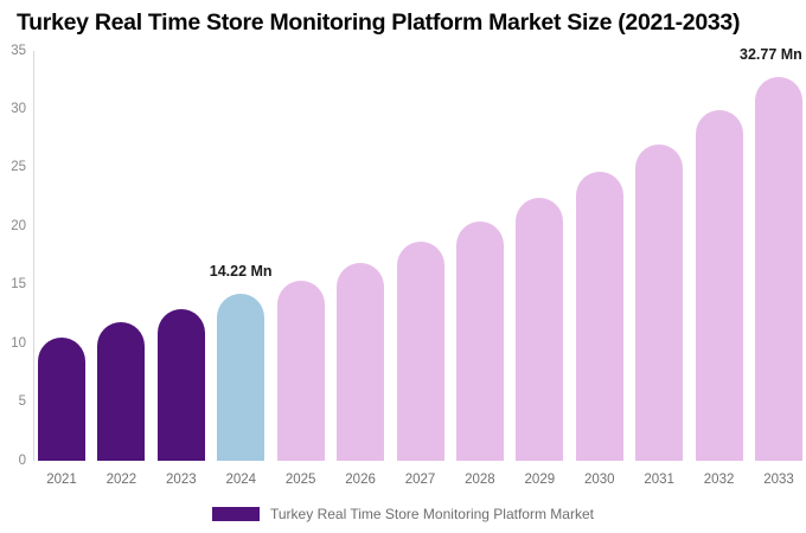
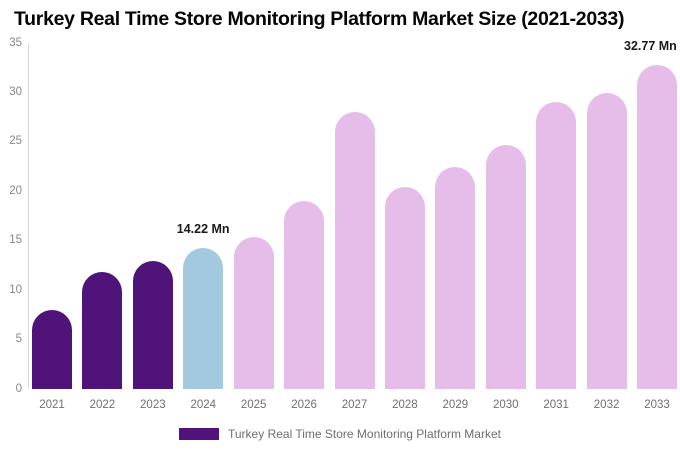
2021: 10 -> 8
2026: 17 -> 19
2027: 19 -> 28
2031: 27 -> 29
